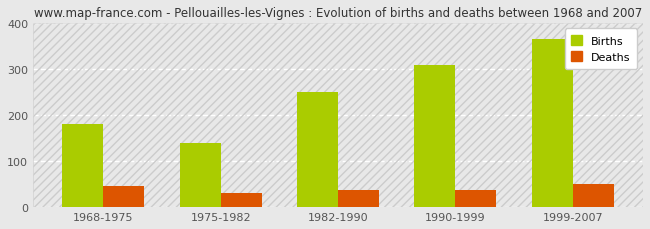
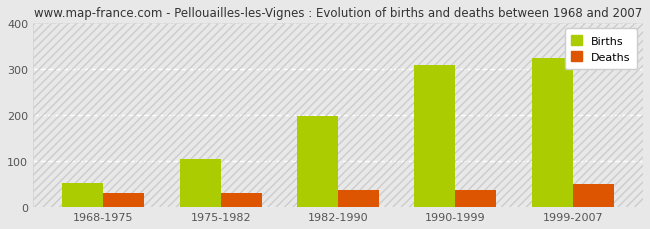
Births/1968-1975: 180 -> 52
Deaths/1968-1975: 45 -> 30
Births/1975-1982: 140 -> 104
Births/1982-1990: 250 -> 199
Births/1999-2007: 365 -> 323
